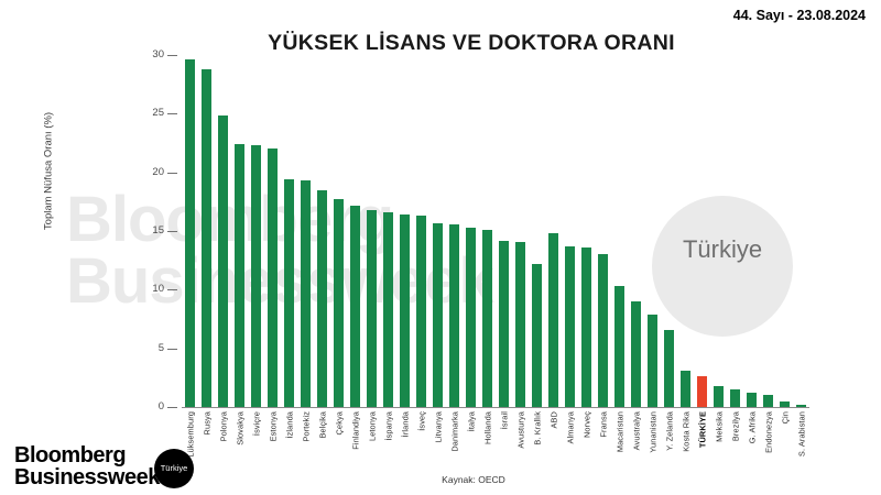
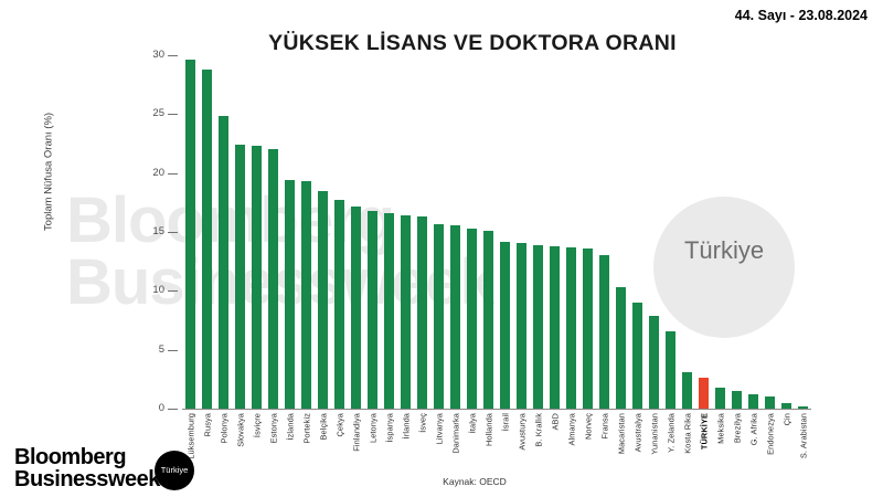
B. Krallık: 12.2 -> 13.9
ABD: 14.8 -> 13.8
